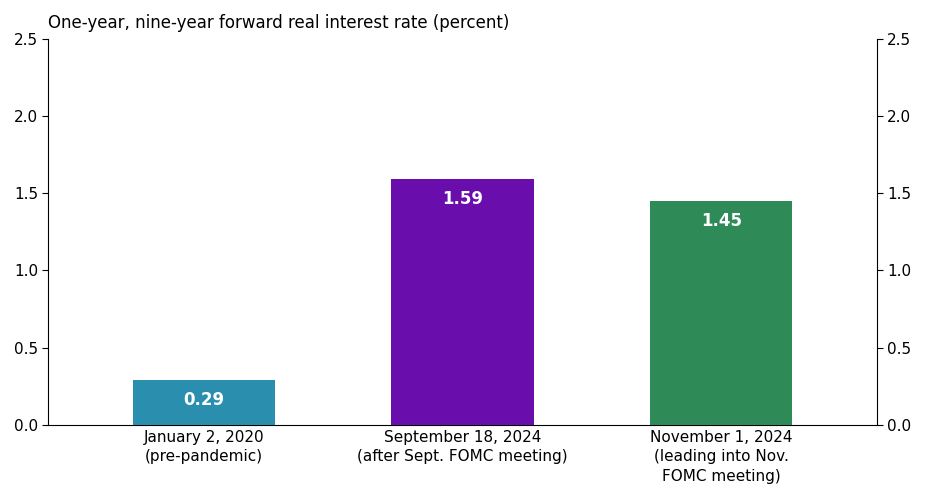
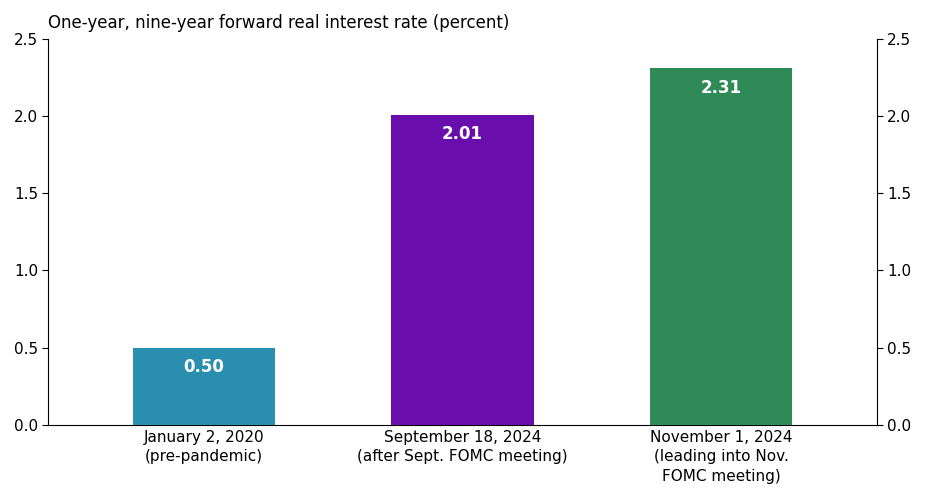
January 2, 2020 (pre-pandemic): 0.29 -> 0.50
September 18, 2024 (after Sept. FOMC meeting): 1.59 -> 2.01
November 1, 2024 (leading into Nov. FOMC meeting): 1.45 -> 2.31
